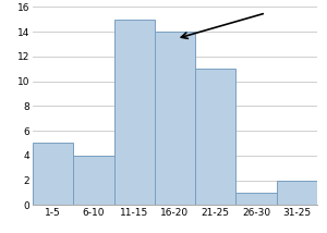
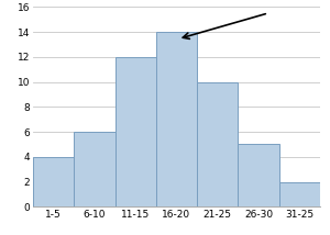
1-5: 5 -> 4
6-10: 4 -> 6
11-15: 15 -> 12
21-25: 11 -> 10
26-30: 1 -> 5
